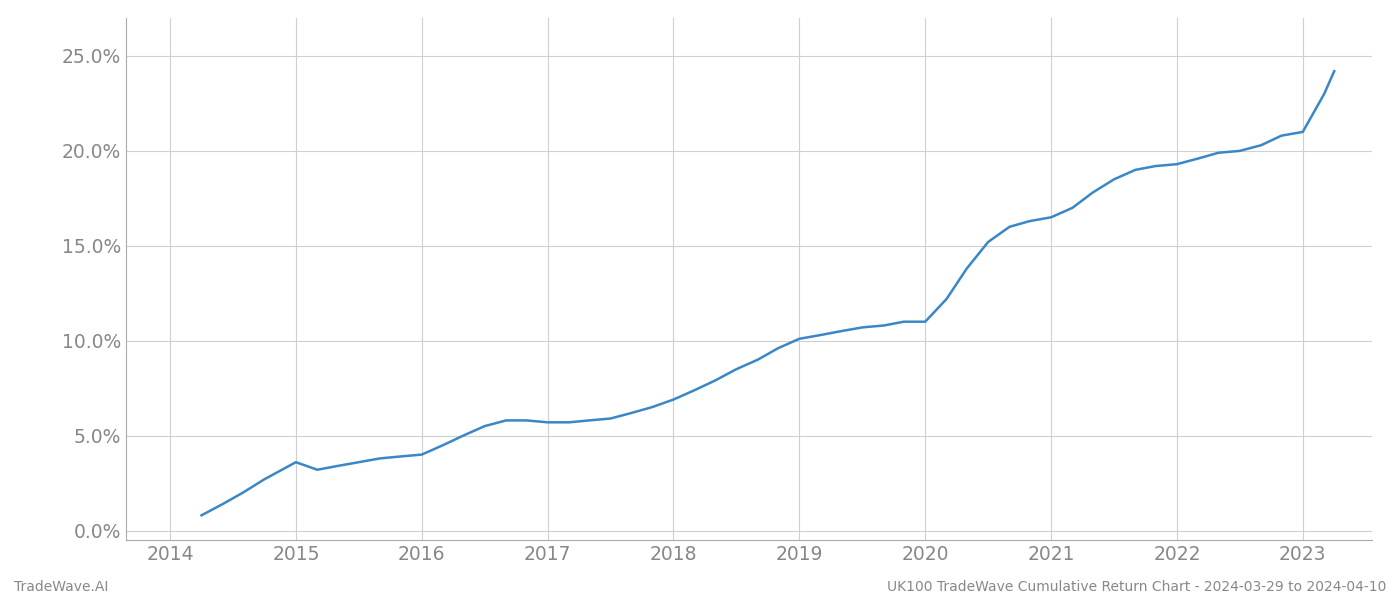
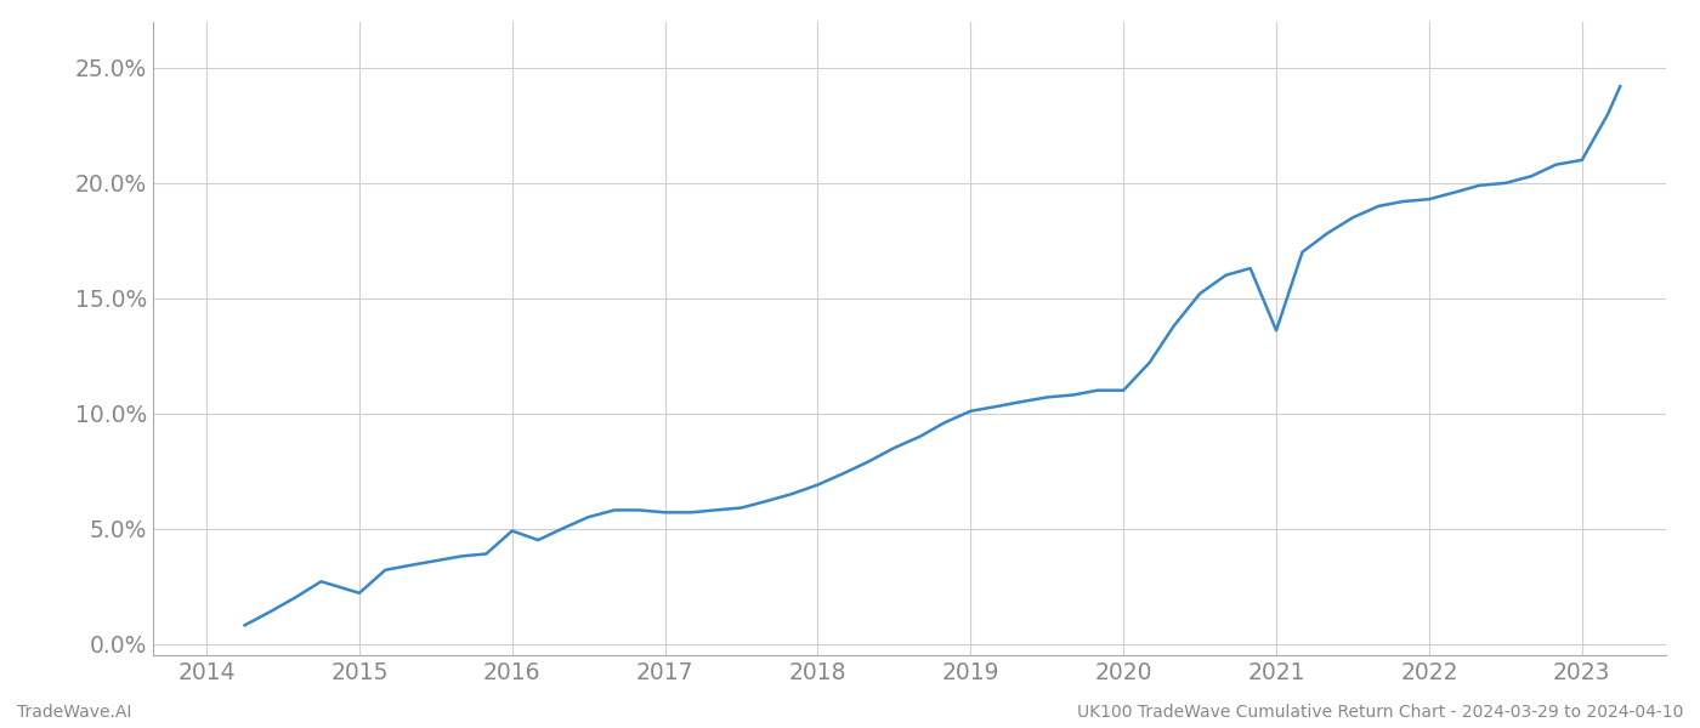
2015: 3.6% -> 2.2%
2016: 4.0% -> 4.9%
2021: 16.5% -> 13.6%
